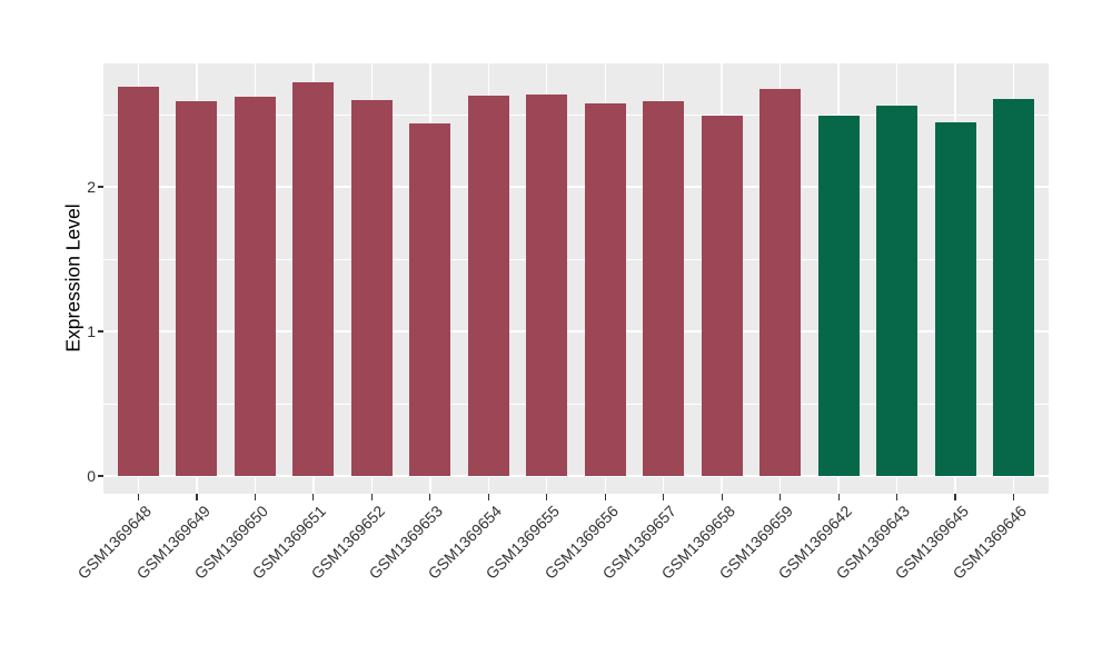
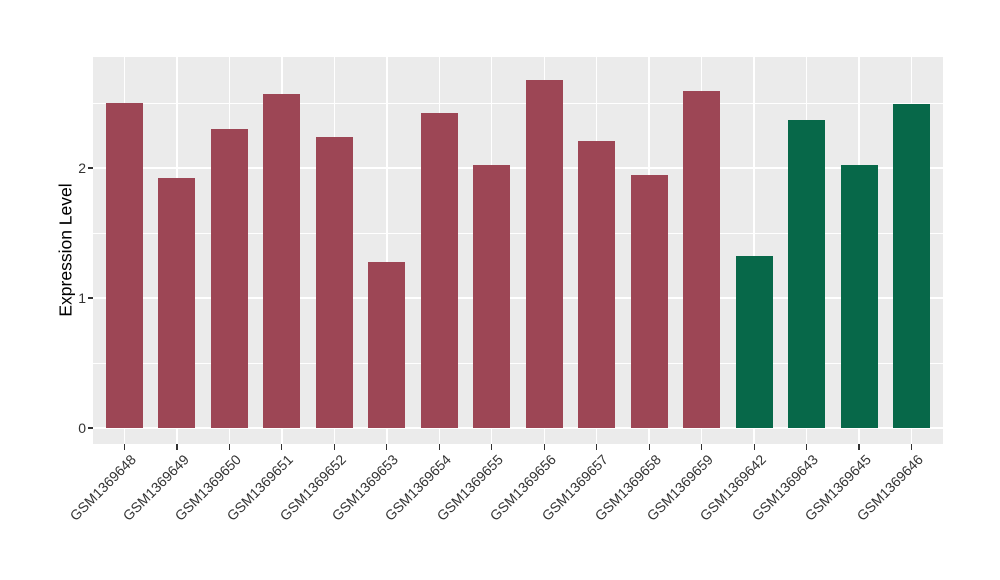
GSM1369648: 2.69 -> 2.50
GSM1369649: 2.59 -> 1.92
GSM1369650: 2.62 -> 2.30
GSM1369651: 2.72 -> 2.57
GSM1369652: 2.60 -> 2.24
GSM1369653: 2.44 -> 1.28
GSM1369654: 2.63 -> 2.42
GSM1369655: 2.64 -> 2.02
GSM1369656: 2.58 -> 2.68
GSM1369657: 2.59 -> 2.21
GSM1369658: 2.49 -> 1.95
GSM1369659: 2.68 -> 2.59
GSM1369642: 2.49 -> 1.32
GSM1369643: 2.56 -> 2.37
GSM1369645: 2.45 -> 2.02
GSM1369646: 2.61 -> 2.49
